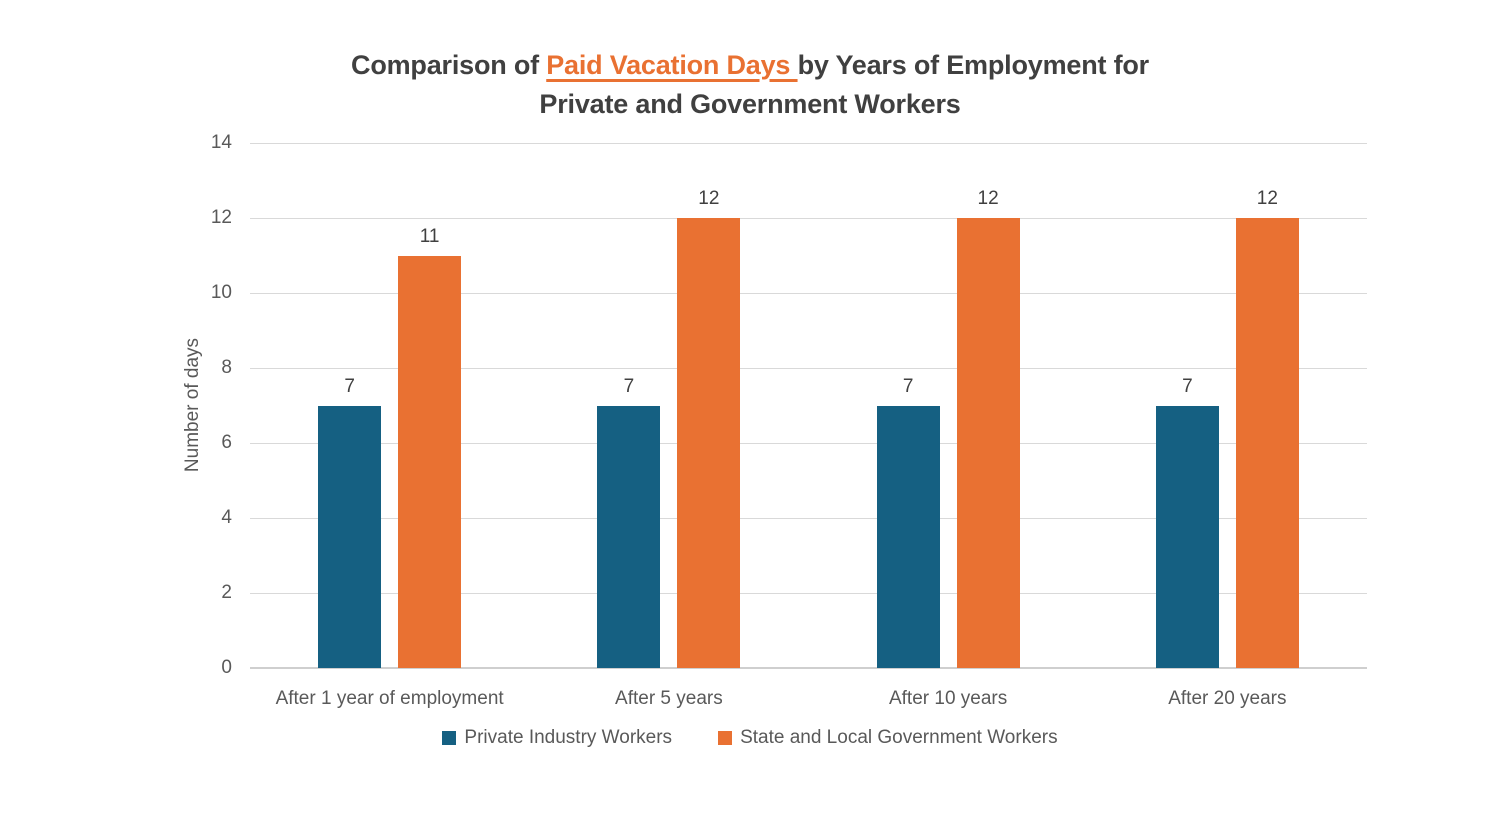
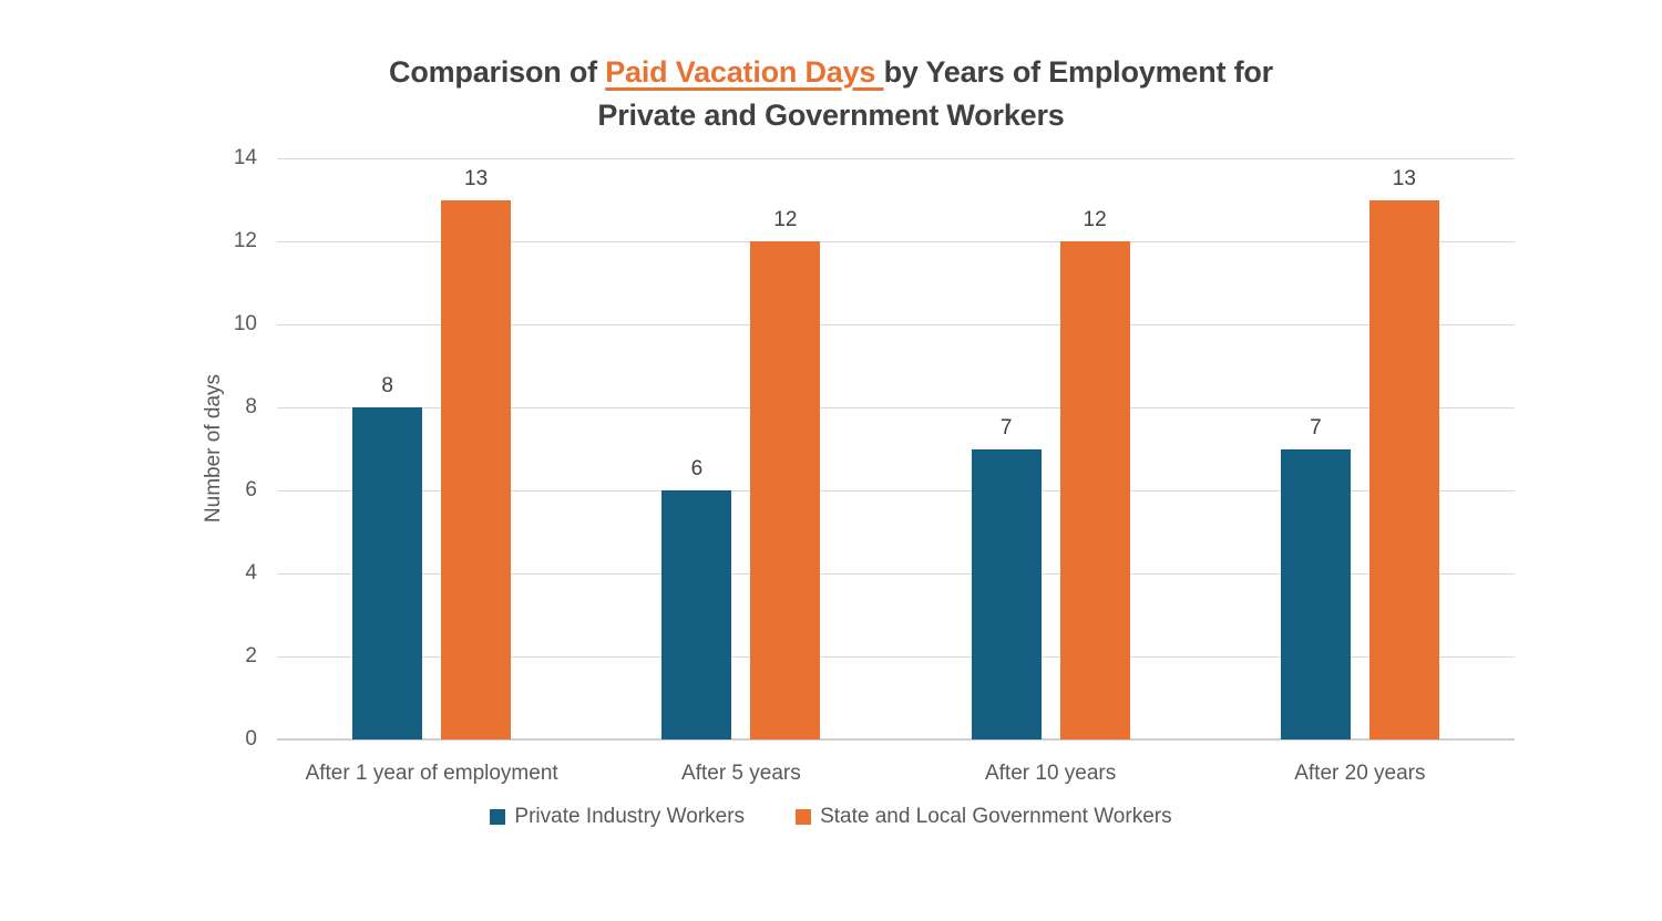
Private Industry Workers/After 1 year of employment: 7 -> 8
State and Local Government Workers/After 1 year of employment: 11 -> 13
Private Industry Workers/After 5 years: 7 -> 6
State and Local Government Workers/After 20 years: 12 -> 13
